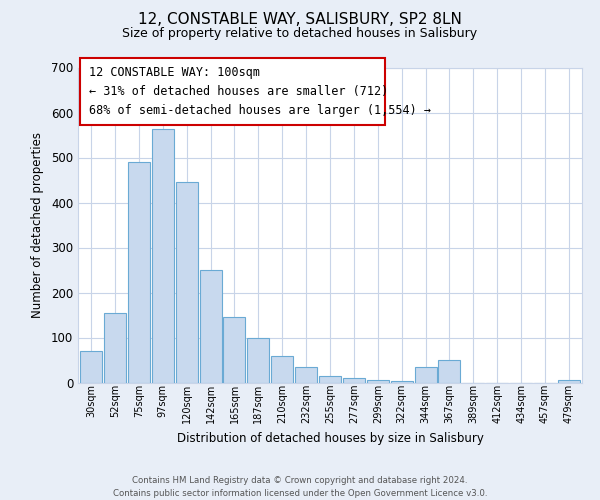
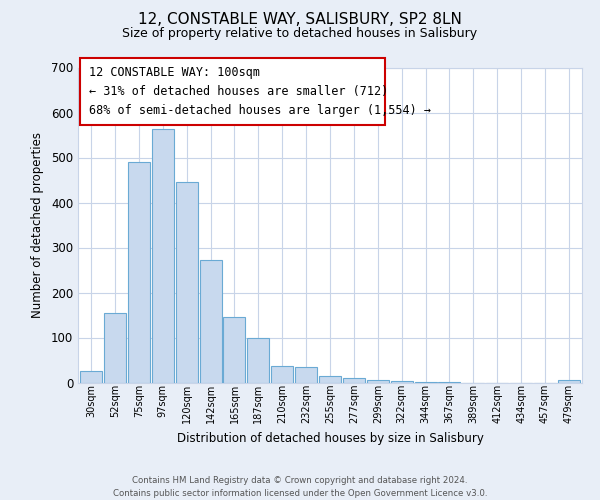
30sqm: 70 -> 25
142sqm: 250 -> 273
210sqm: 60 -> 37
344sqm: 35 -> 2
367sqm: 50 -> 1
